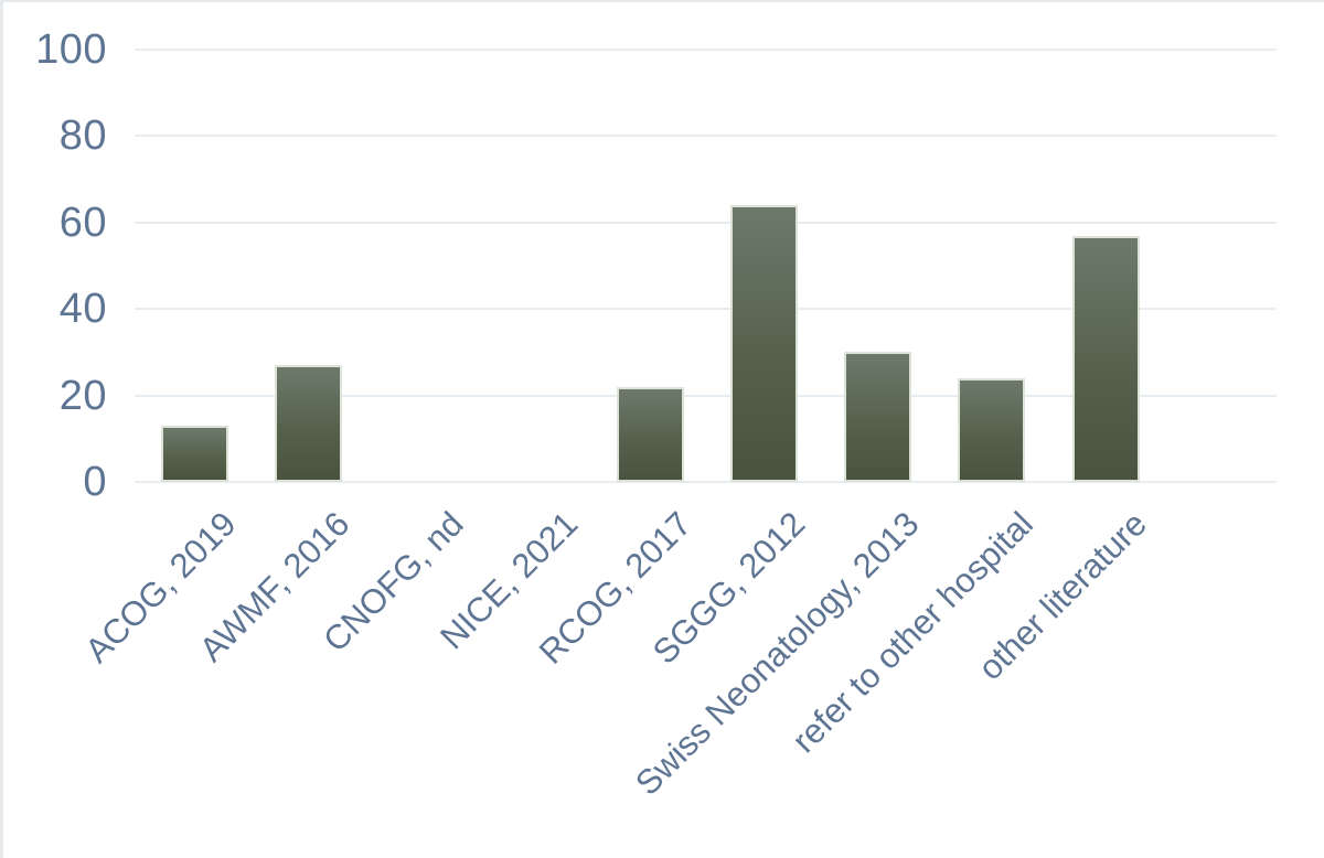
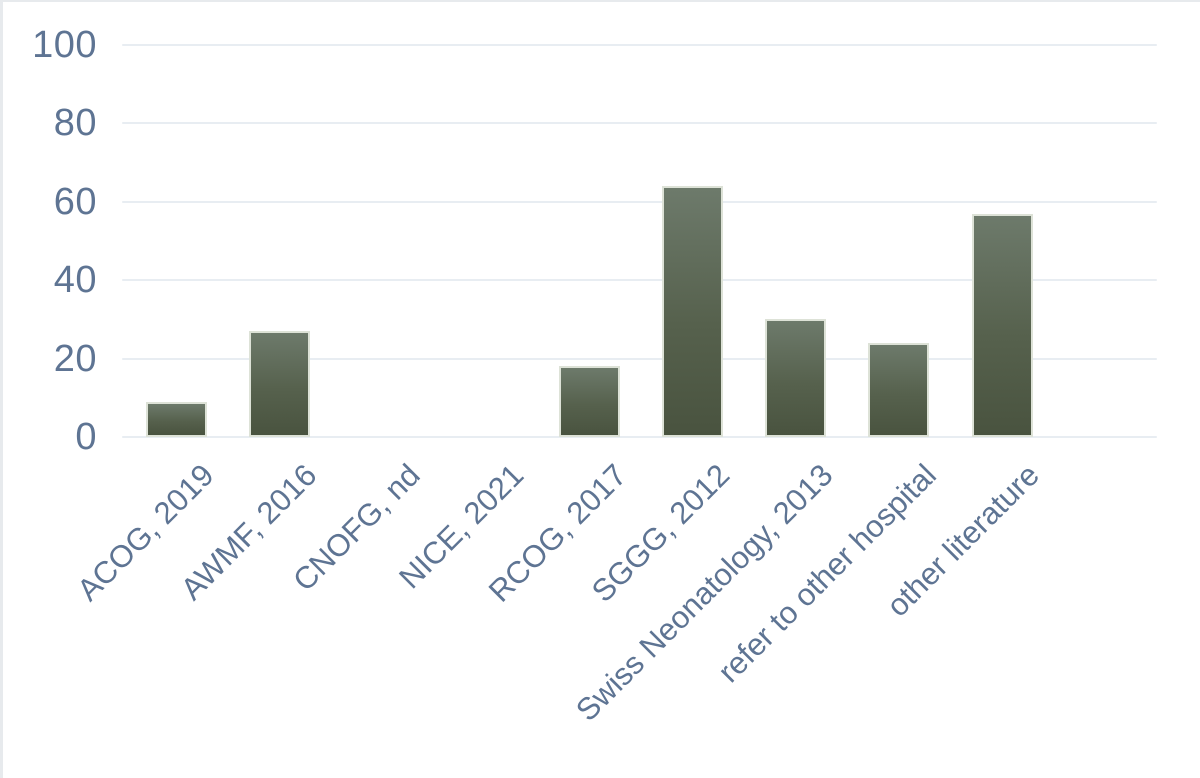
ACOG, 2019: 13 -> 9
RCOG, 2017: 22 -> 18
